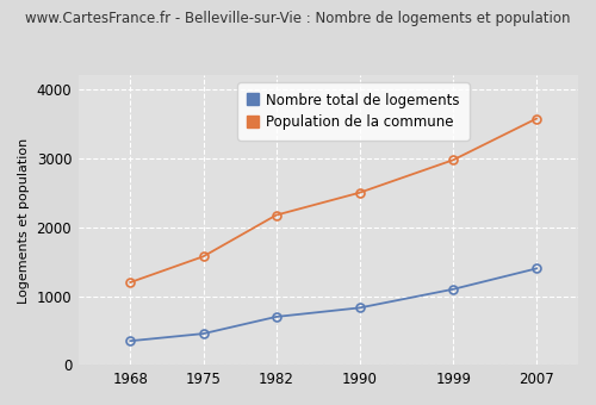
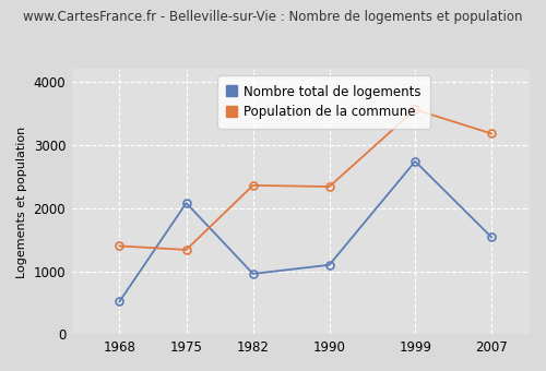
Nombre total de logements/1968: 350 -> 520
Population de la commune/1968: 1200 -> 1400
Nombre total de logements/1975: 460 -> 2080
Population de la commune/1975: 1580 -> 1340
Nombre total de logements/1982: 700 -> 960
Population de la commune/1982: 2180 -> 2360
Nombre total de logements/1990: 830 -> 1100
Population de la commune/1990: 2500 -> 2340
Nombre total de logements/1999: 1100 -> 2740
Population de la commune/1999: 2980 -> 3560
Nombre total de logements/2007: 1400 -> 1540
Population de la commune/2007: 3580 -> 3180
